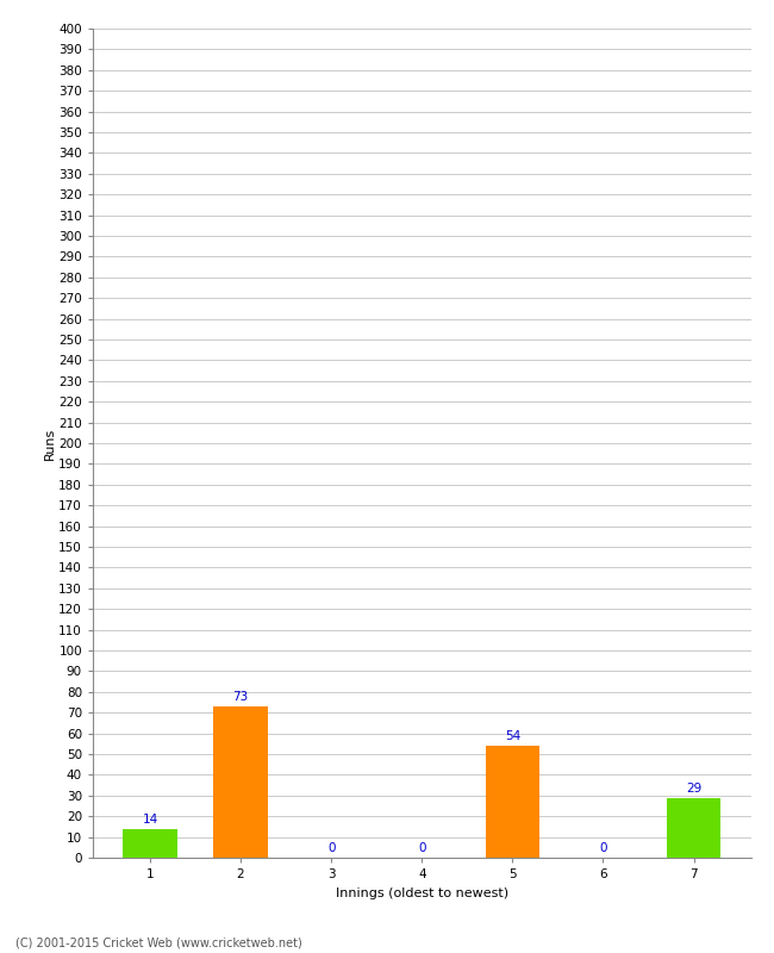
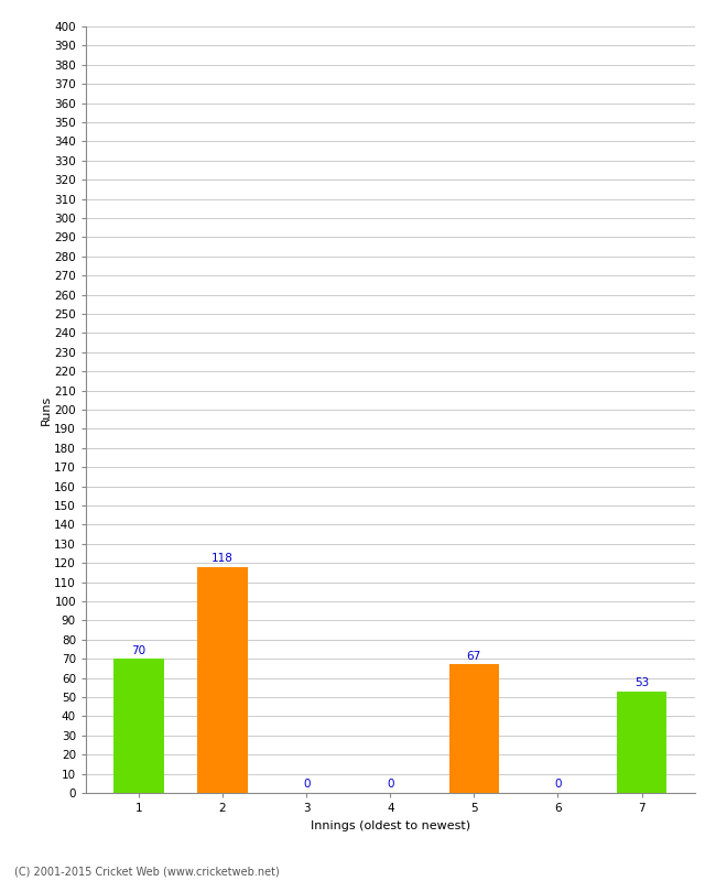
1: 14 -> 70
2: 73 -> 118
5: 54 -> 67
7: 29 -> 53
